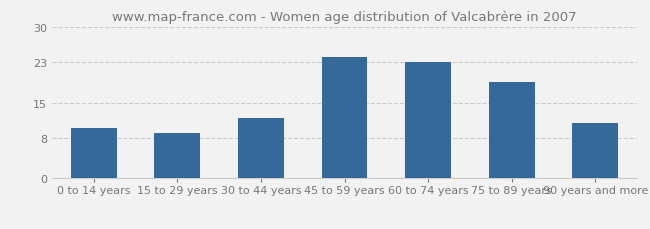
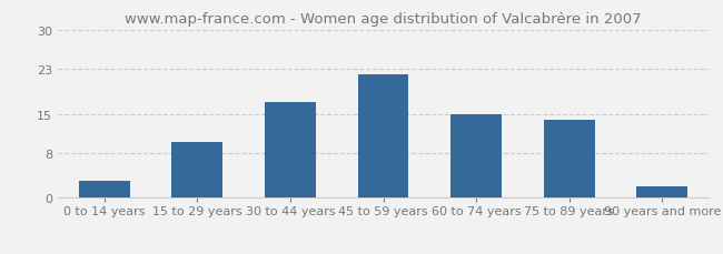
0 to 14 years: 10 -> 3
15 to 29 years: 9 -> 10
30 to 44 years: 12 -> 17
45 to 59 years: 24 -> 22
60 to 74 years: 23 -> 15
75 to 89 years: 19 -> 14
90 years and more: 11 -> 2
